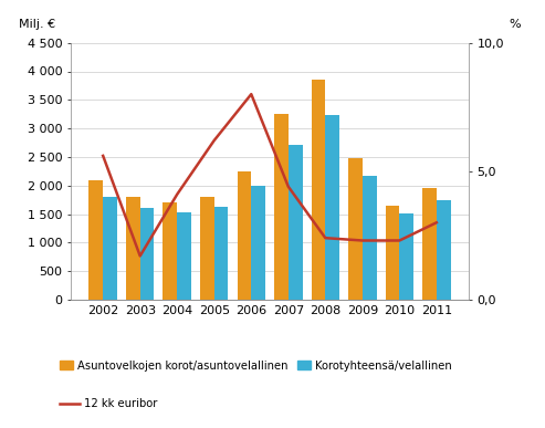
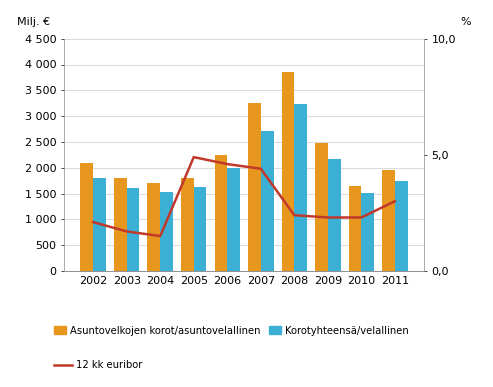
12 kk euribor/2002: 5,6 -> 2,1
12 kk euribor/2004: 4,1 -> 1,5
12 kk euribor/2005: 6,2 -> 4,9
12 kk euribor/2006: 8,0 -> 4,6
